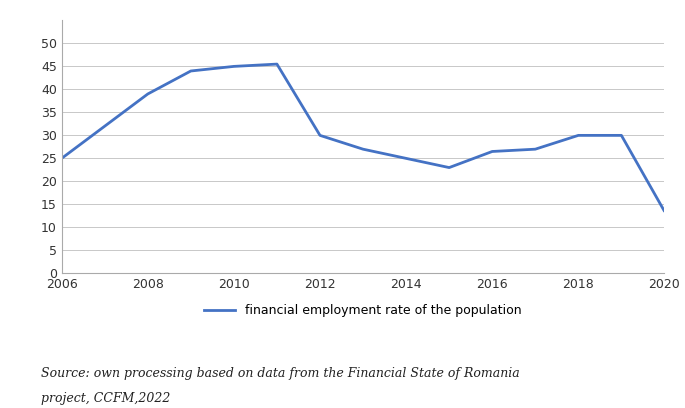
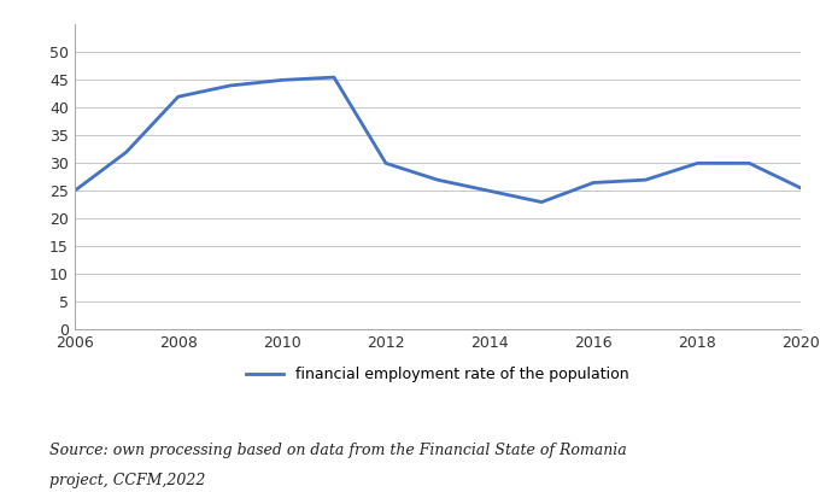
2008: 39.0 -> 42.0
2020: 13.5 -> 25.5
